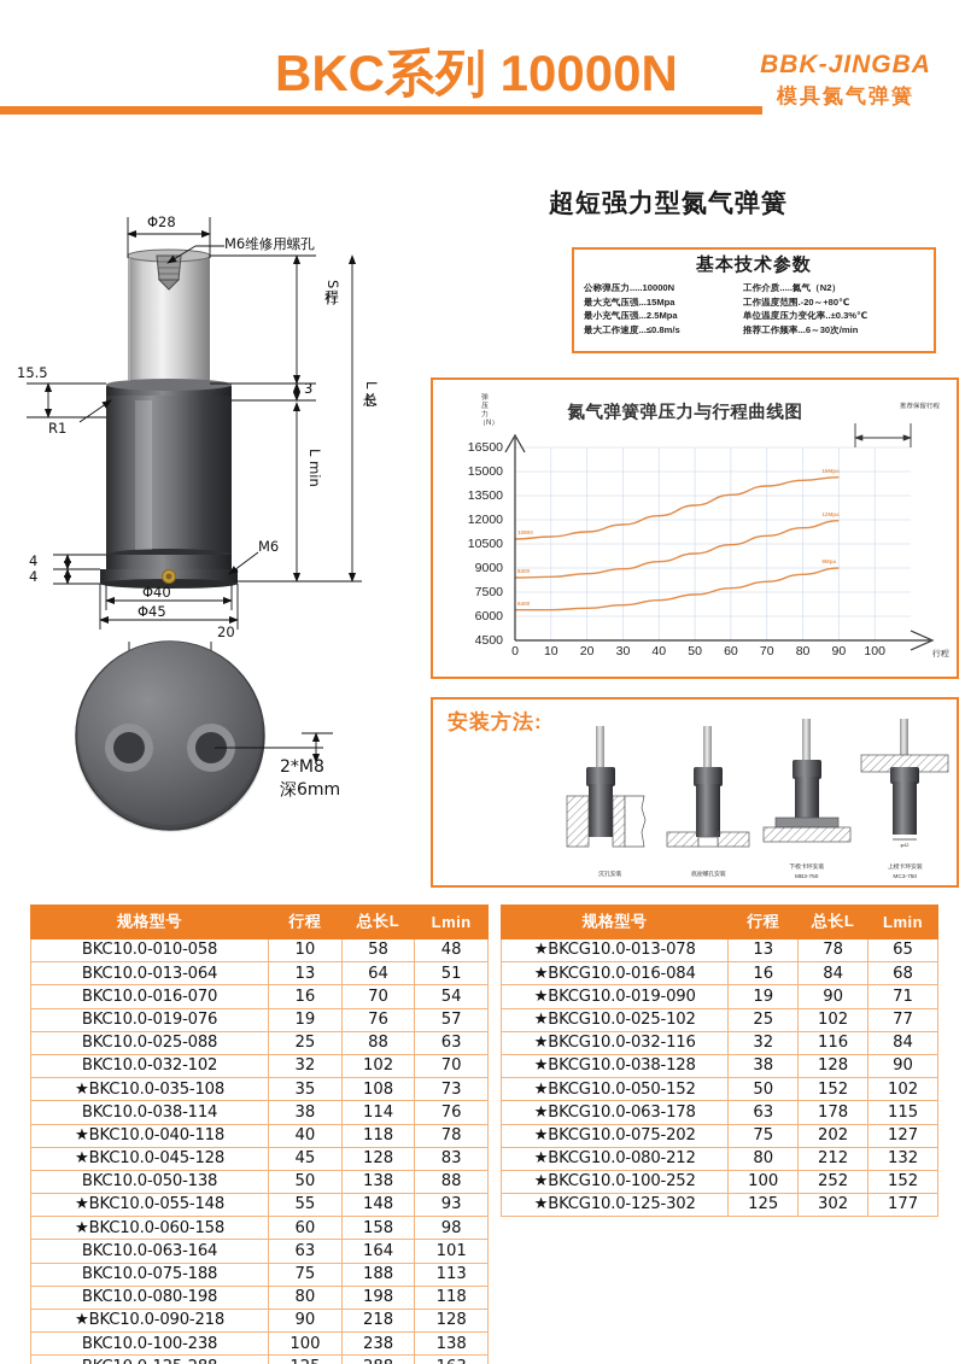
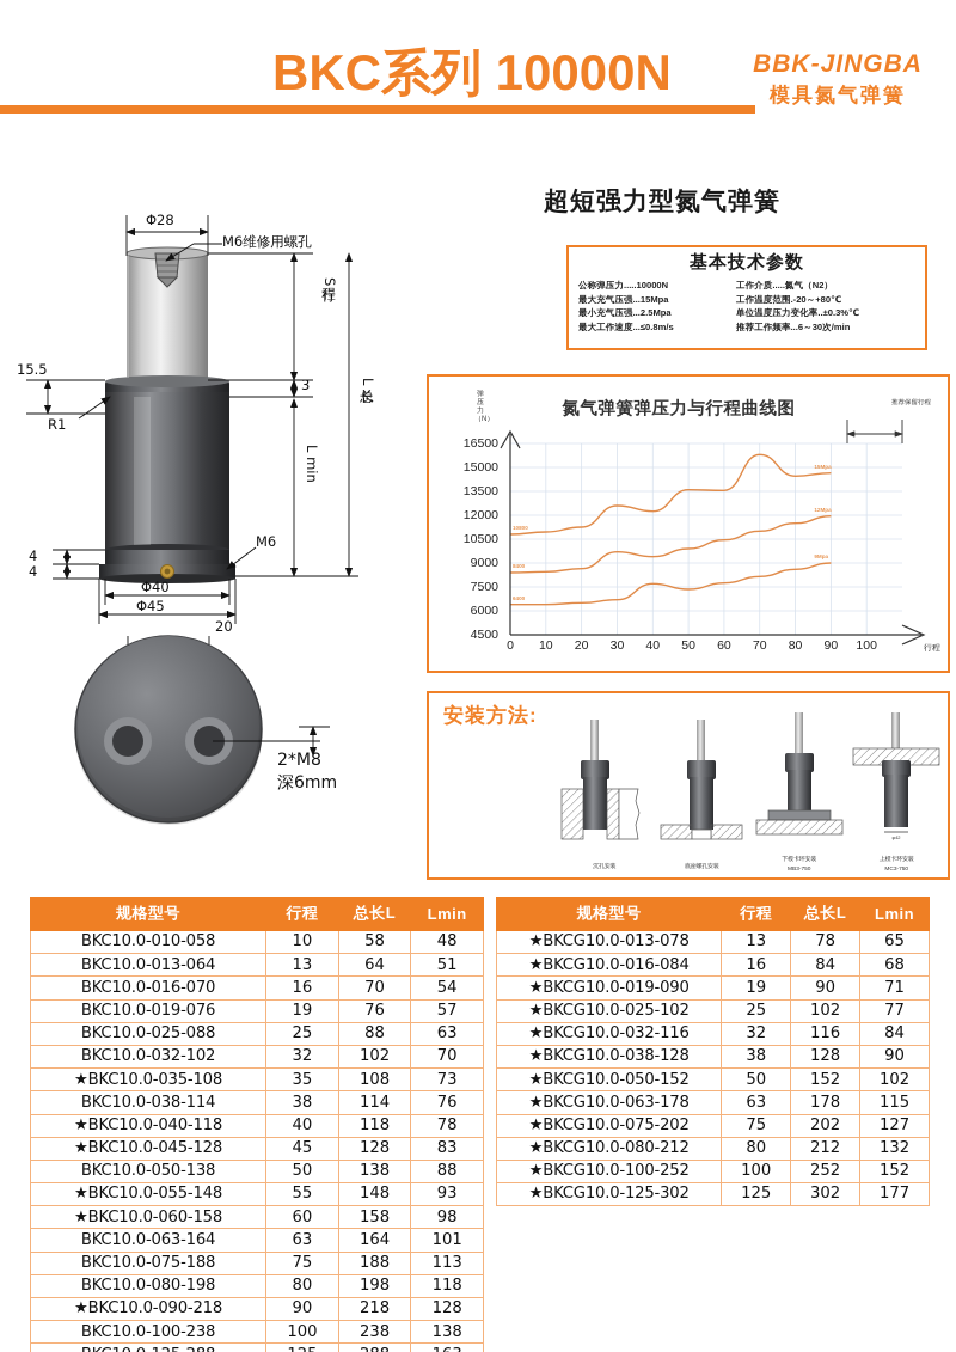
15Mpa/30: 11700 -> 12600
12Mpa/30: 9000 -> 9700
9Mpa/40: 7000 -> 7700
15Mpa/50: 12900 -> 13600
15Mpa/70: 14100 -> 15800
